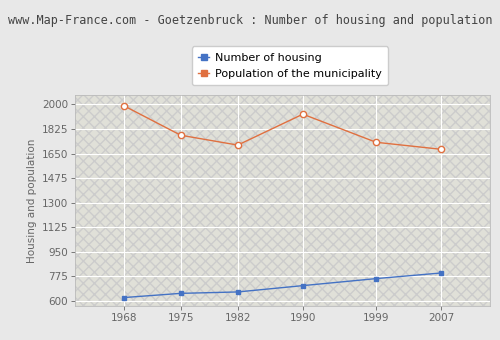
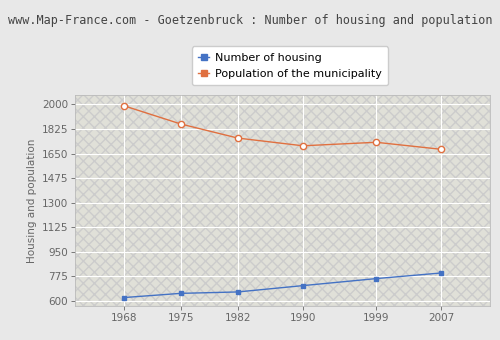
Population of the municipality/1975: 1780 -> 1860
Population of the municipality/1982: 1710 -> 1760
Population of the municipality/1990: 1930 -> 1700
